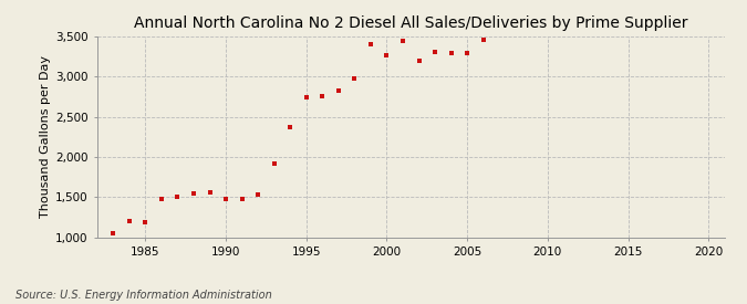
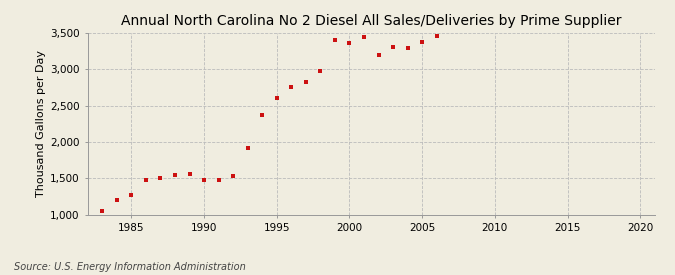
1985: 1,180 -> 1,270
1995: 2,740 -> 2,600
2000: 3,260 -> 3,360
2005: 3,300 -> 3,380
